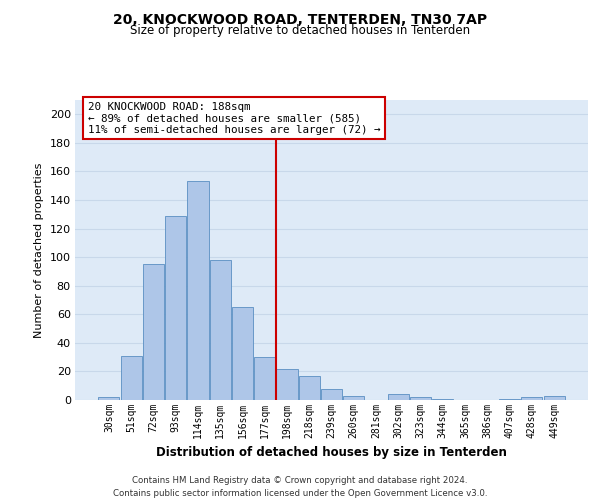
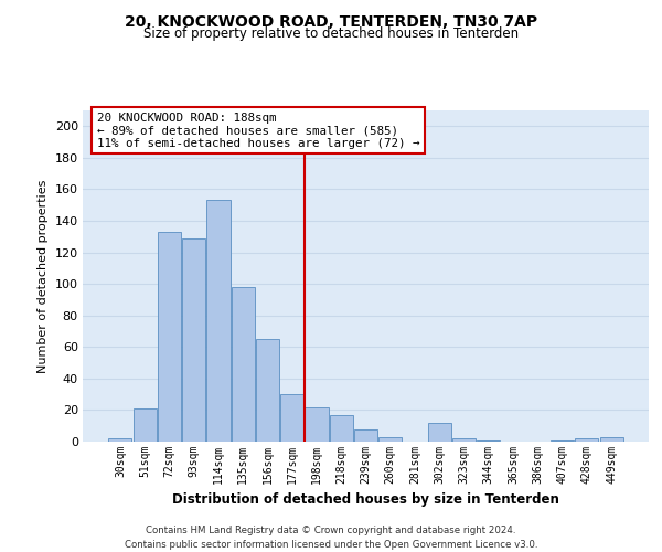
51sqm: 31 -> 21
72sqm: 95 -> 133
302sqm: 4 -> 12
